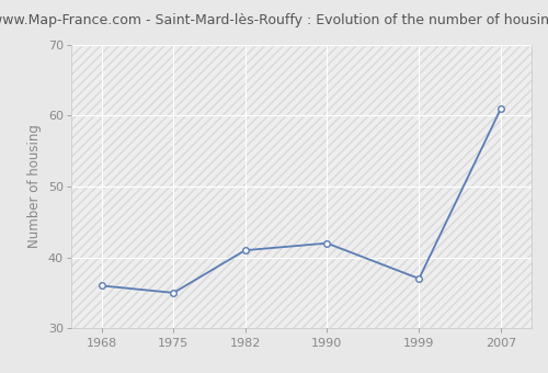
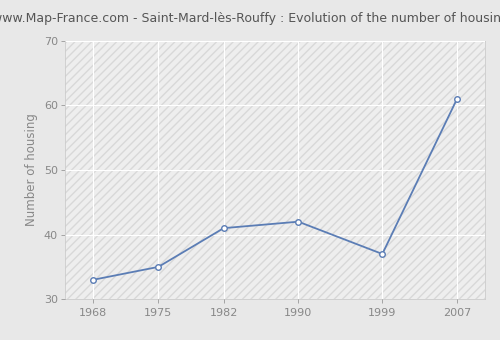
1968: 36 -> 33
